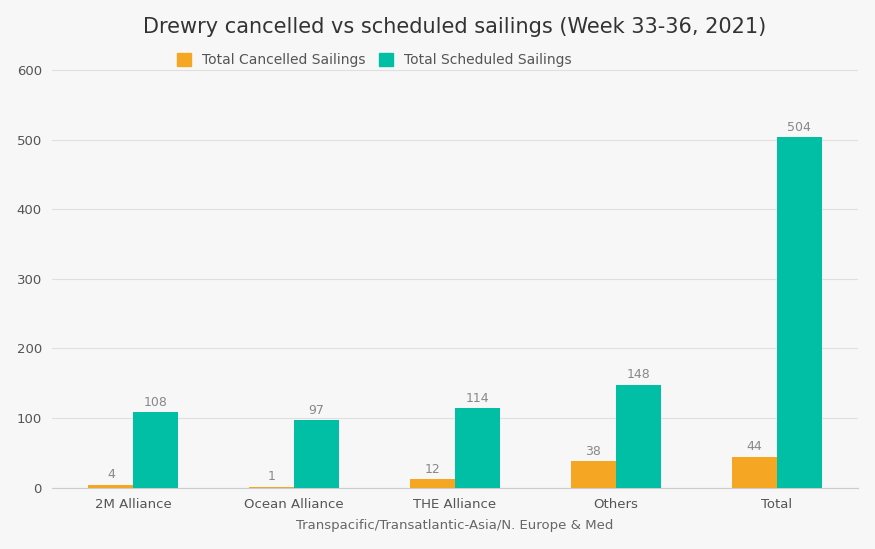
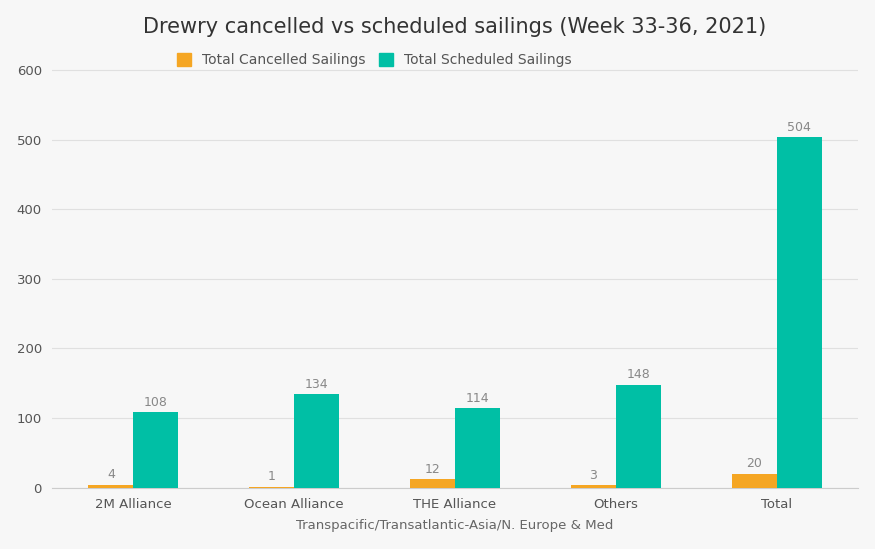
Total Scheduled Sailings/Ocean Alliance: 97 -> 134
Total Cancelled Sailings/Others: 38 -> 3
Total Cancelled Sailings/Total: 44 -> 20
